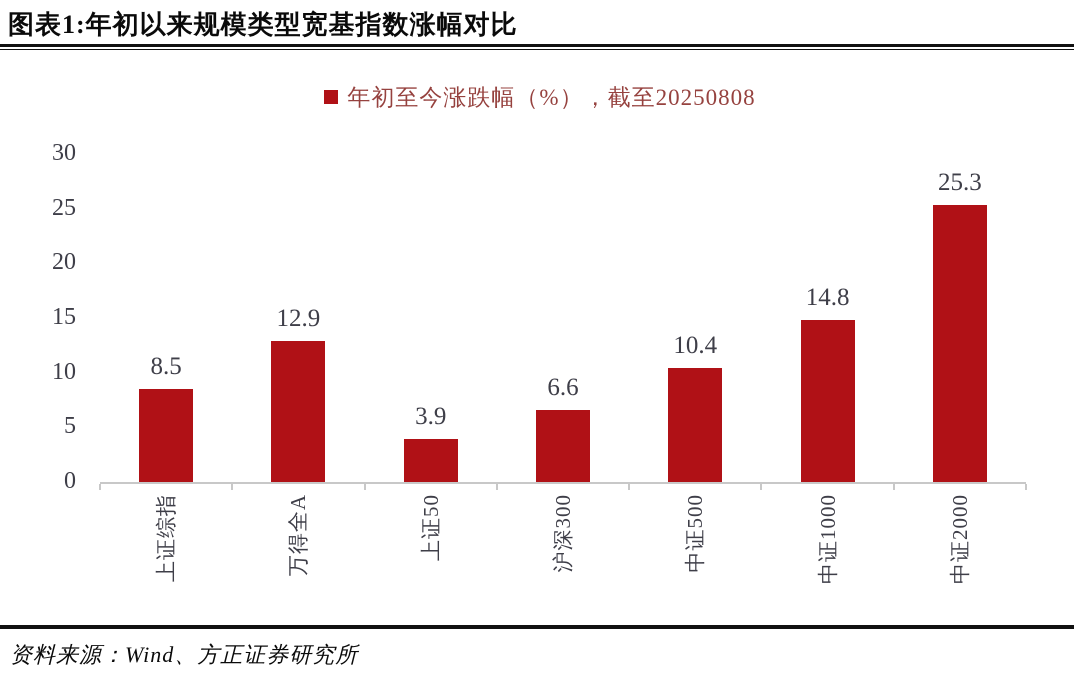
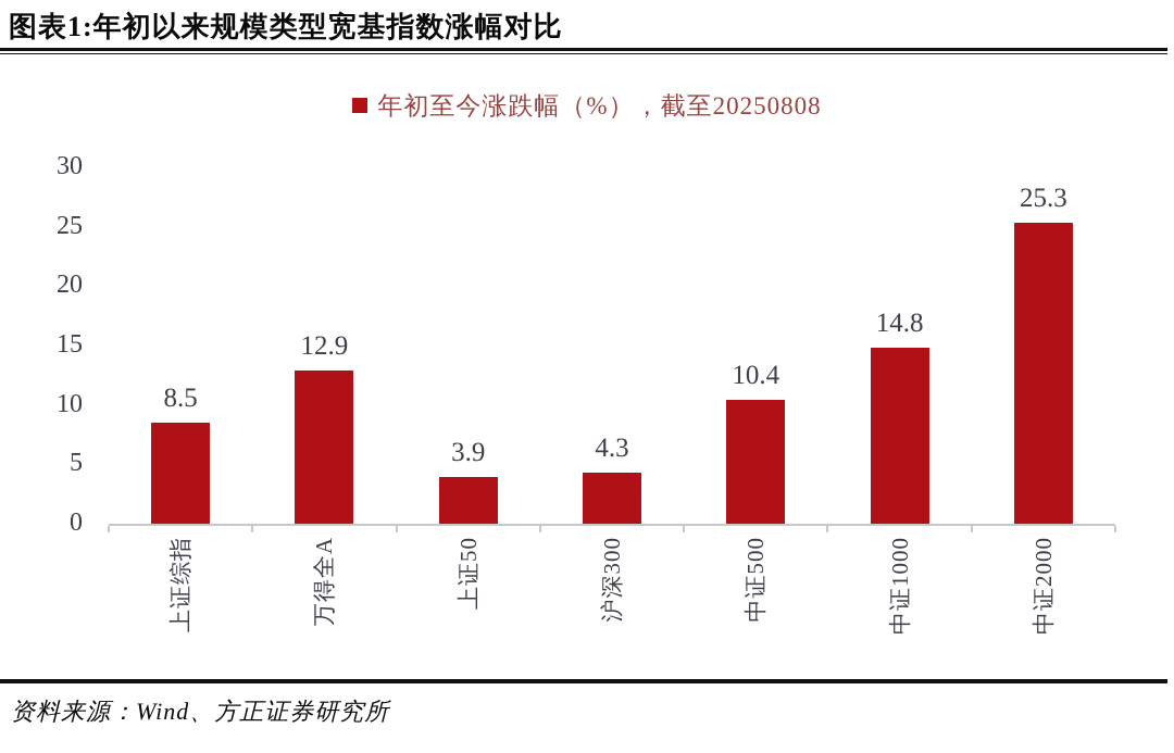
沪深300: 6.6 -> 4.3
